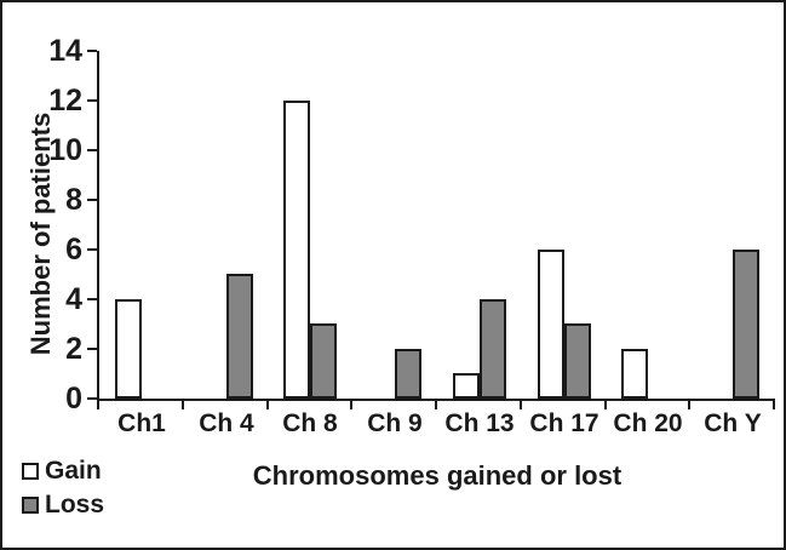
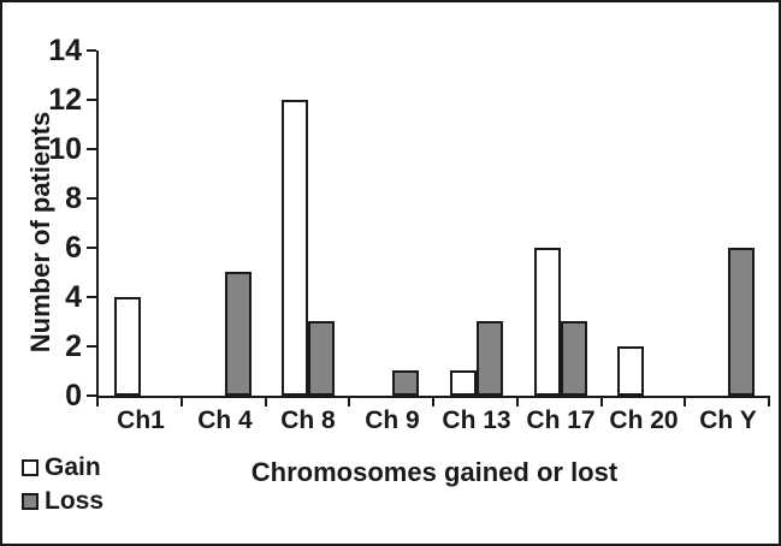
Loss/Ch 9: 2 -> 1
Loss/Ch 13: 4 -> 3
